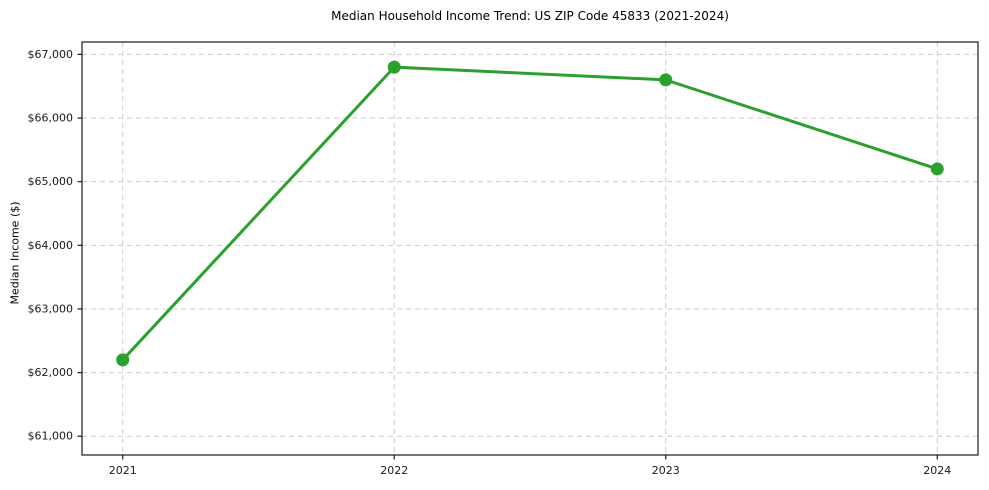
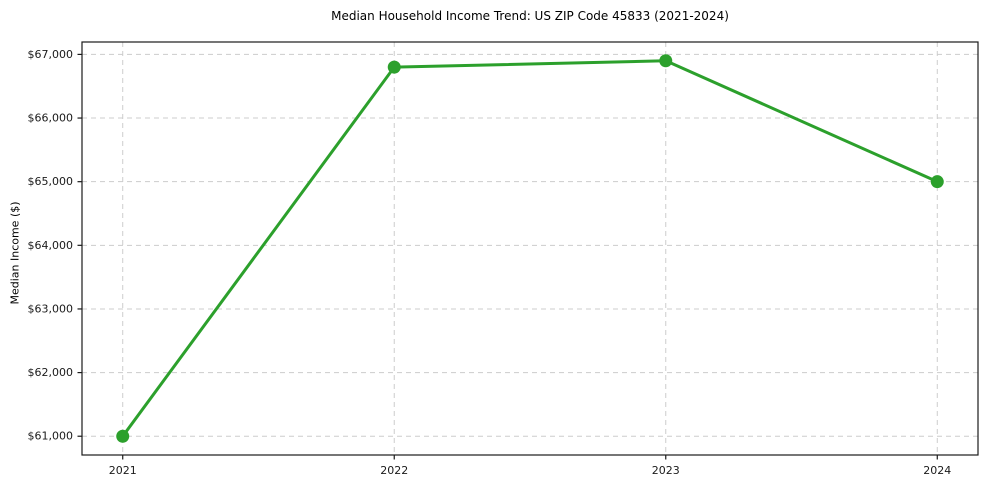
2021: $62200 -> $61000
2023: $66600 -> $66900
2024: $65200 -> $65000
